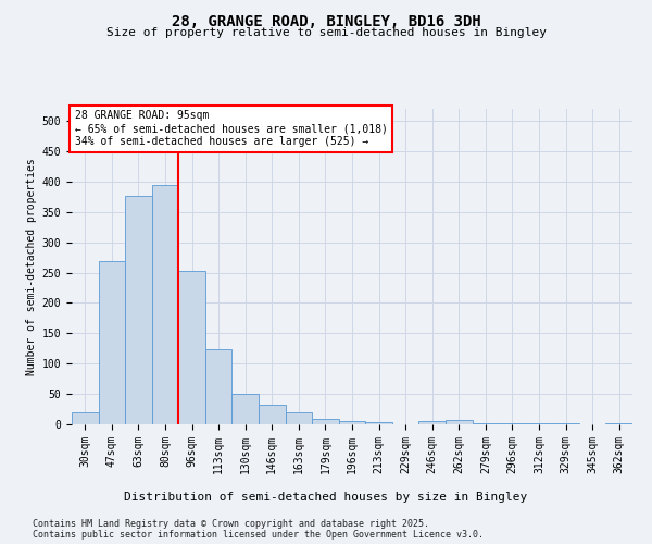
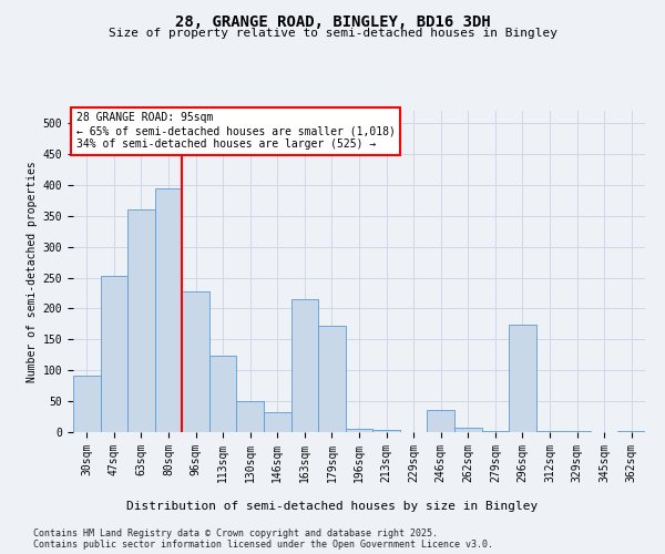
30sqm: 19 -> 92
47sqm: 269 -> 252
63sqm: 377 -> 360
96sqm: 252 -> 228
163sqm: 19 -> 216
179sqm: 9 -> 172
246sqm: 5 -> 36
296sqm: 2 -> 174
